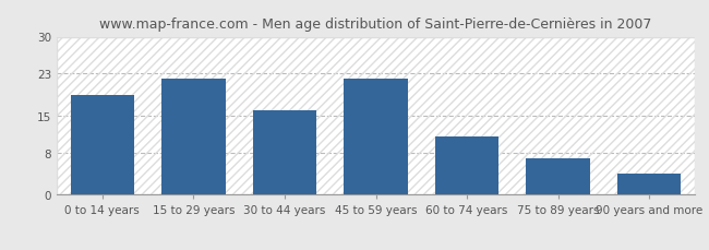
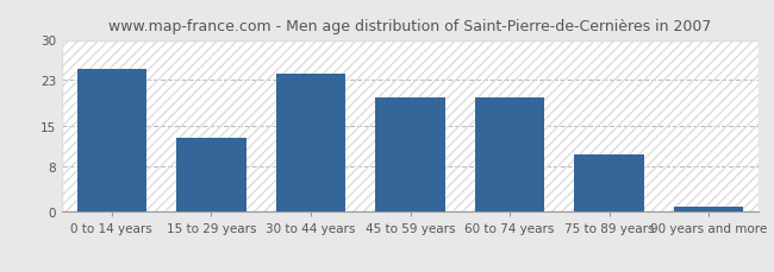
0 to 14 years: 19 -> 25
15 to 29 years: 22 -> 13
30 to 44 years: 16 -> 24
45 to 59 years: 22 -> 20
60 to 74 years: 11 -> 20
75 to 89 years: 7 -> 10
90 years and more: 4 -> 1
